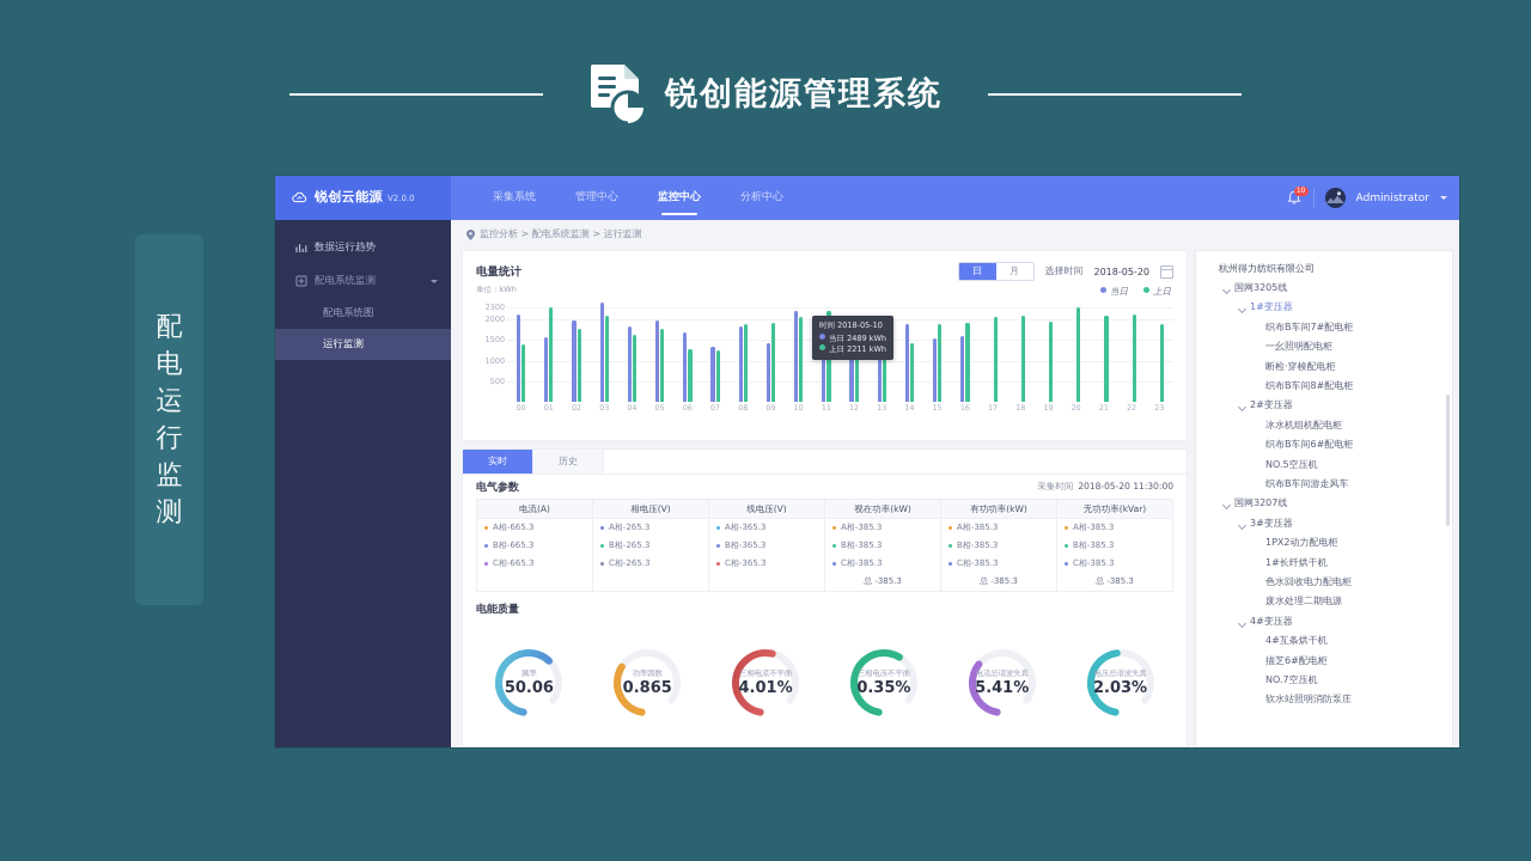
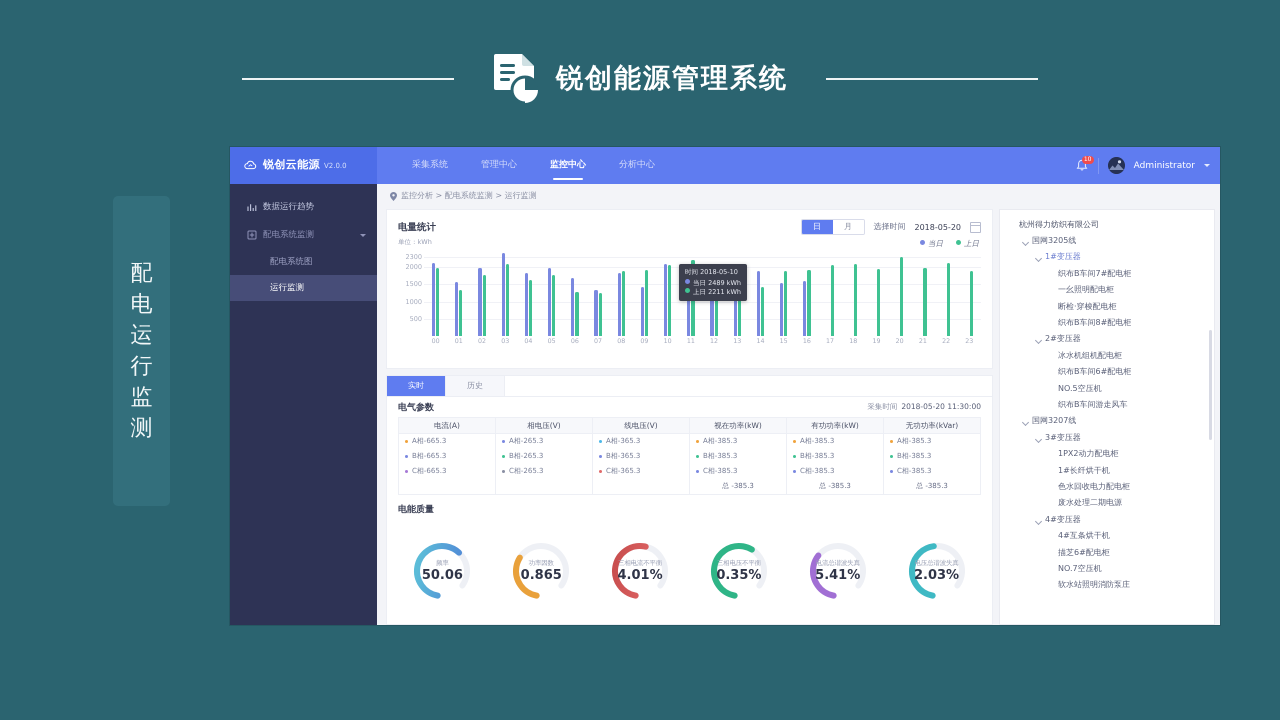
上日/00: 1400 -> 2000
上日/01: 2300 -> 1400
当日/10: 2200 -> 2100
上日/21: 2100 -> 2000
